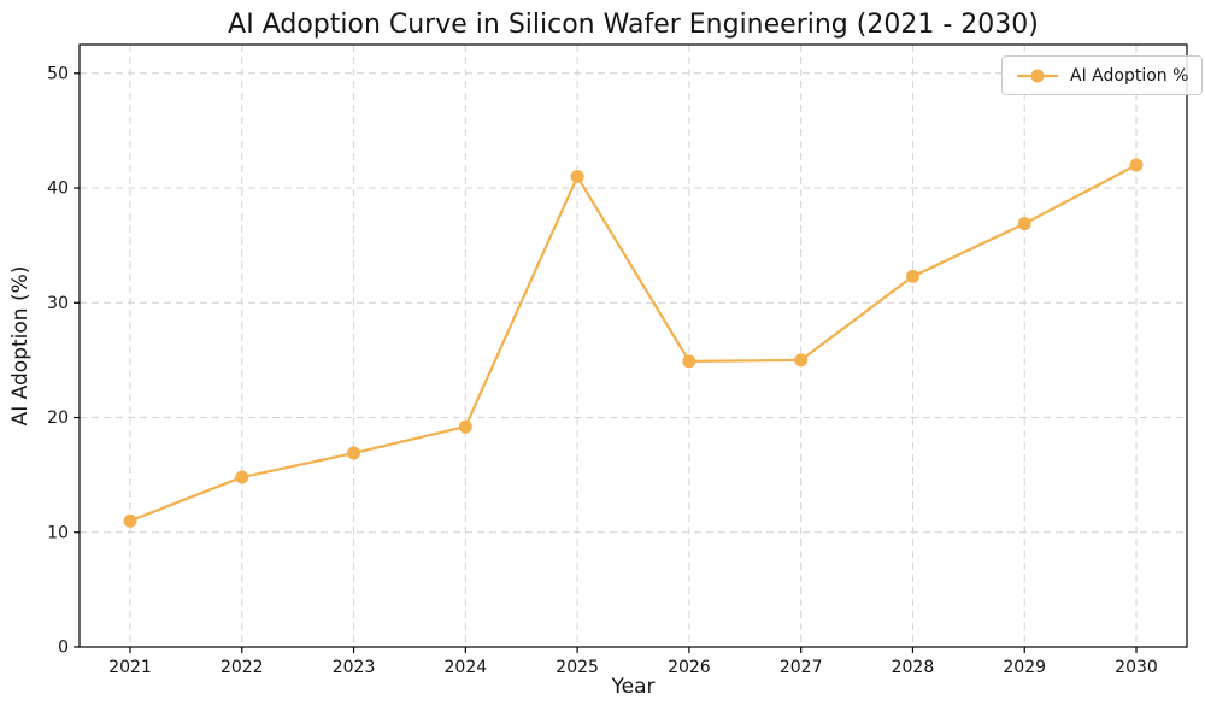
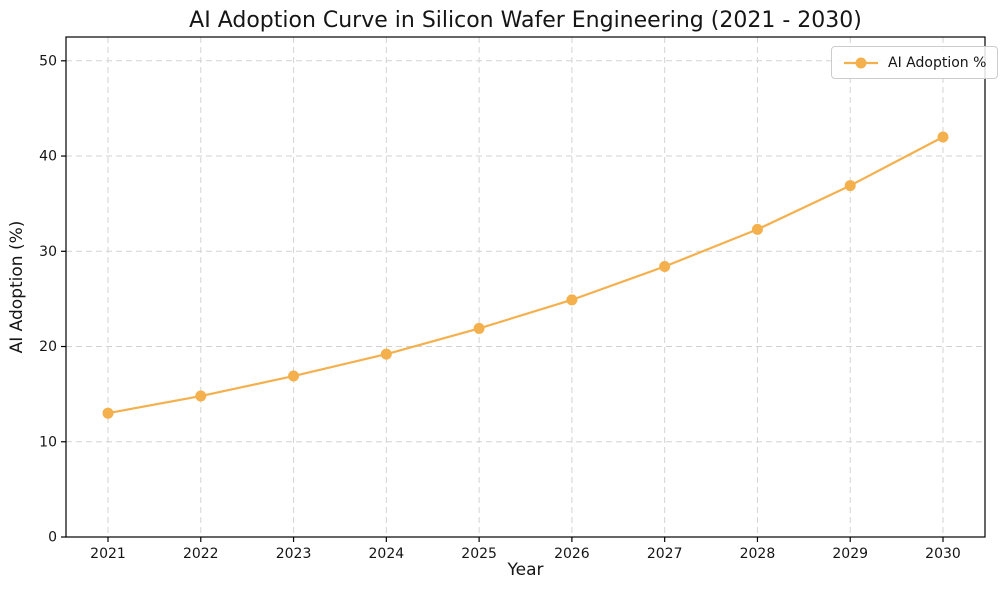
2021: 11 -> 13
2025: 41 -> 22
2027: 25 -> 28
